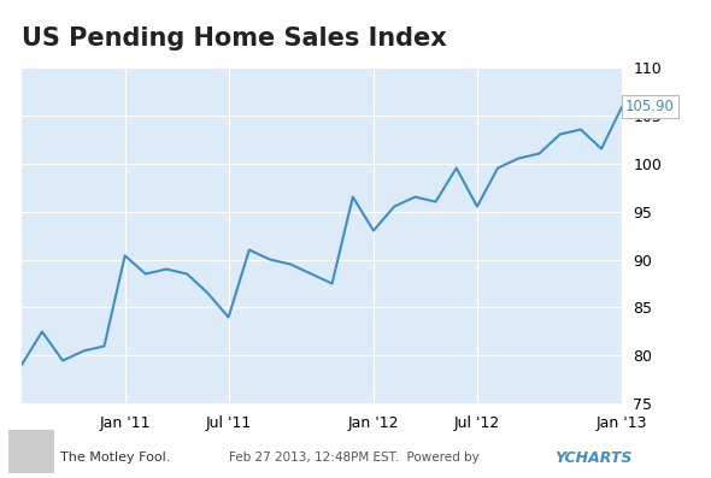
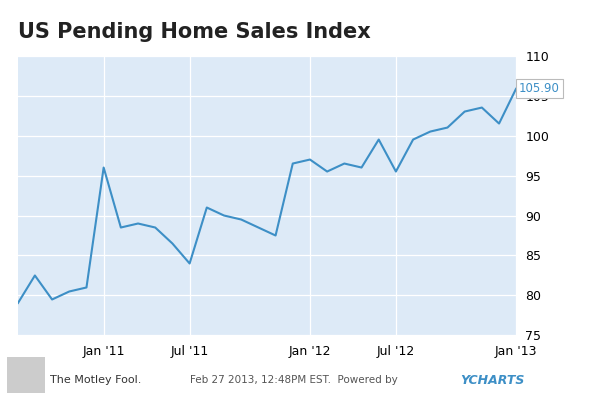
Jan '11: 90.4 -> 96.0
Jan '12: 93.0 -> 97.0
